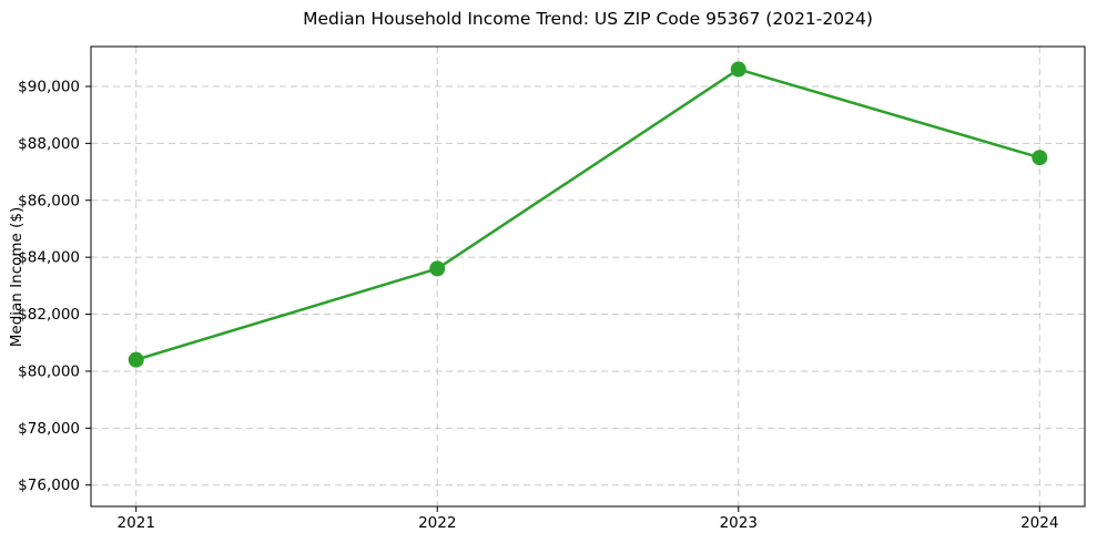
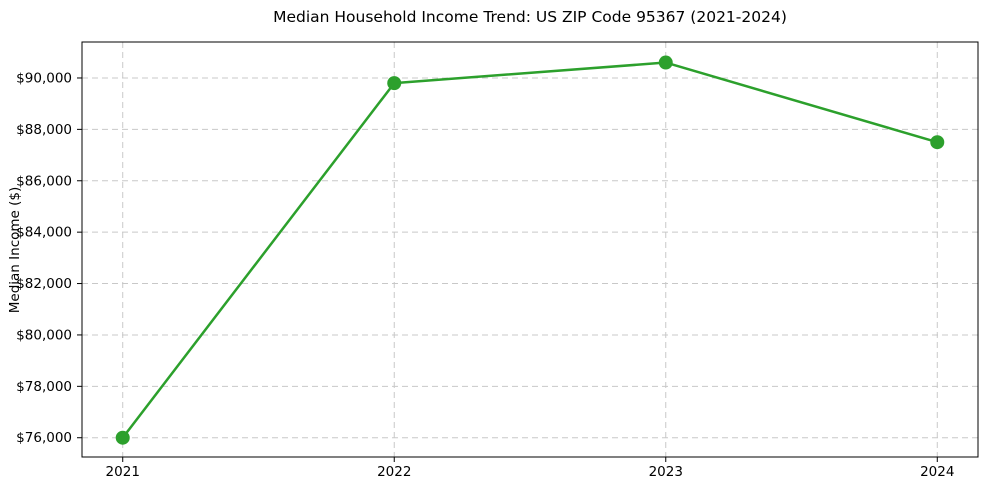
2021: $80400 -> $76000
2022: $83600 -> $89800
